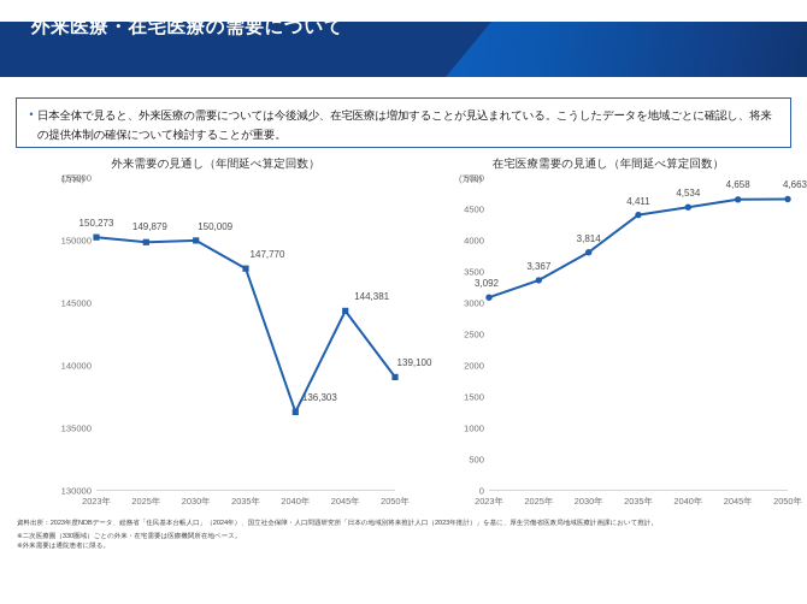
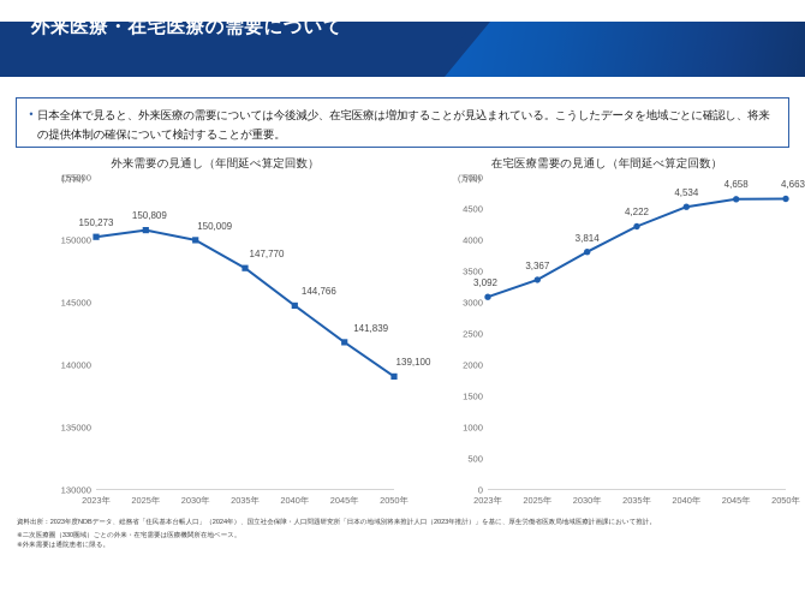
外来需要の見通し（年間延べ算定回数）/2025年: 149,879 -> 150,809
外来需要の見通し（年間延べ算定回数）/2040年: 136,303 -> 144,766
外来需要の見通し（年間延べ算定回数）/2045年: 144,381 -> 141,839
在宅医療需要の見通し（年間延べ算定回数）/2035年: 4,411 -> 4,222
